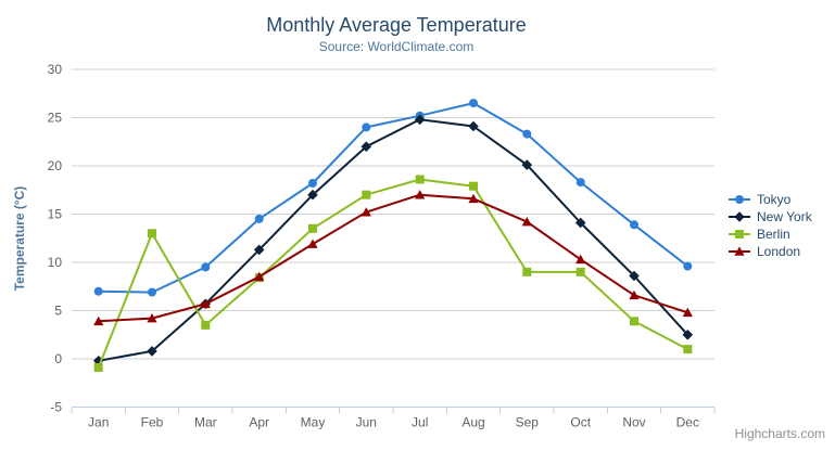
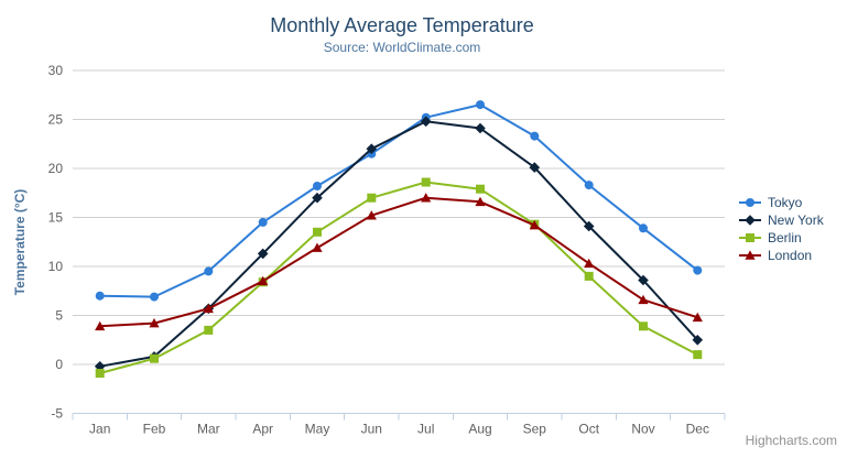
Berlin/Feb: 13 -> 1
Tokyo/Jun: 24 -> 22
Berlin/Sep: 9 -> 14
